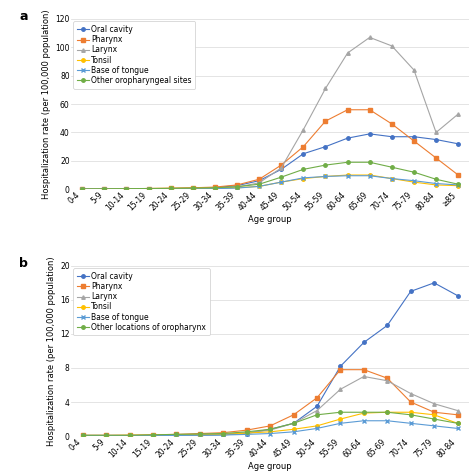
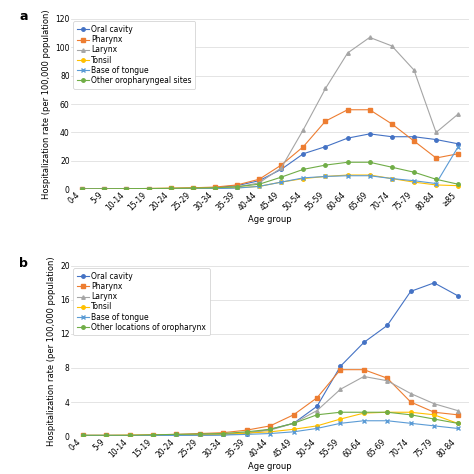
Pharynx/≥85: 10 -> 25
Base of tongue/≥85: 3 -> 30
